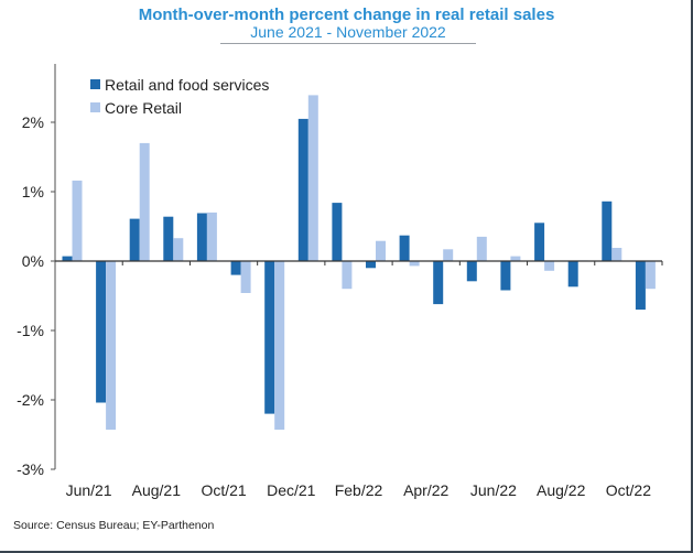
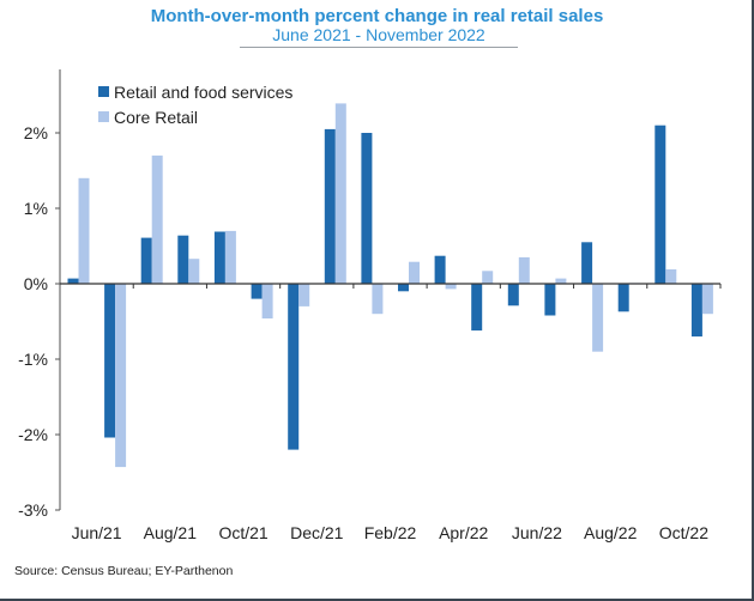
Core Retail/Jun/21: 1.2% -> 1.4%
Core Retail/Dec/21: -2.4% -> -0.3%
Retail and food services/Feb/22: 0.8% -> 2.0%
Core Retail/Aug/22: -0.1% -> -0.9%
Retail and food services/Oct/22: 0.9% -> 2.1%
